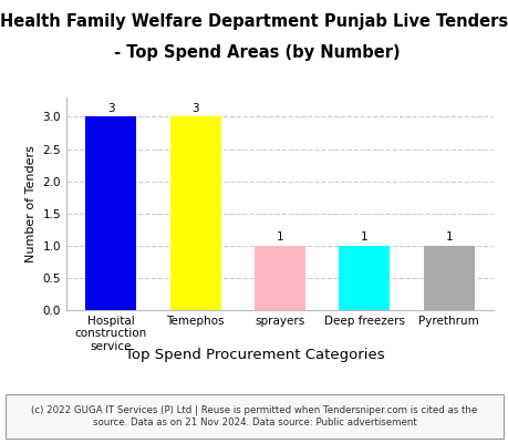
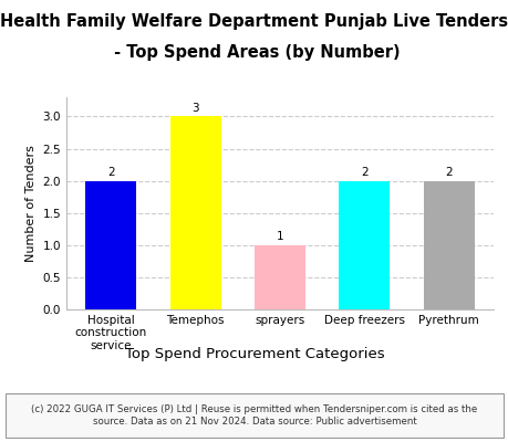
Hospital construction service: 3 -> 2
Deep freezers: 1 -> 2
Pyrethrum: 1 -> 2
